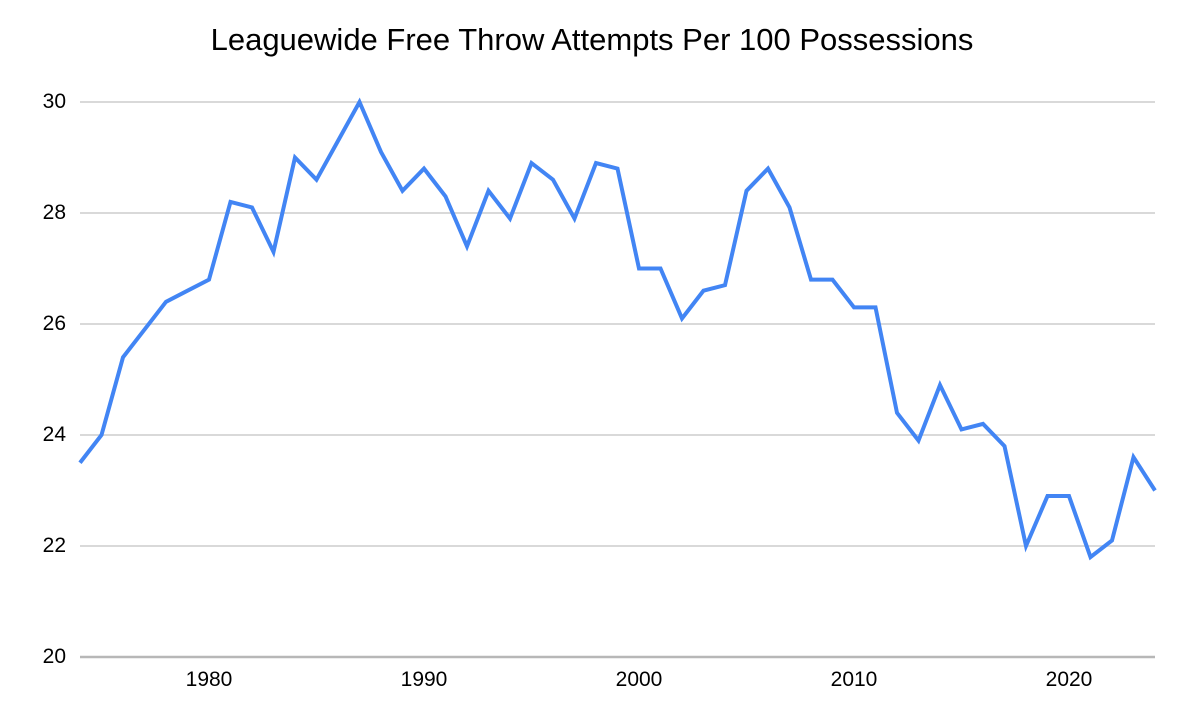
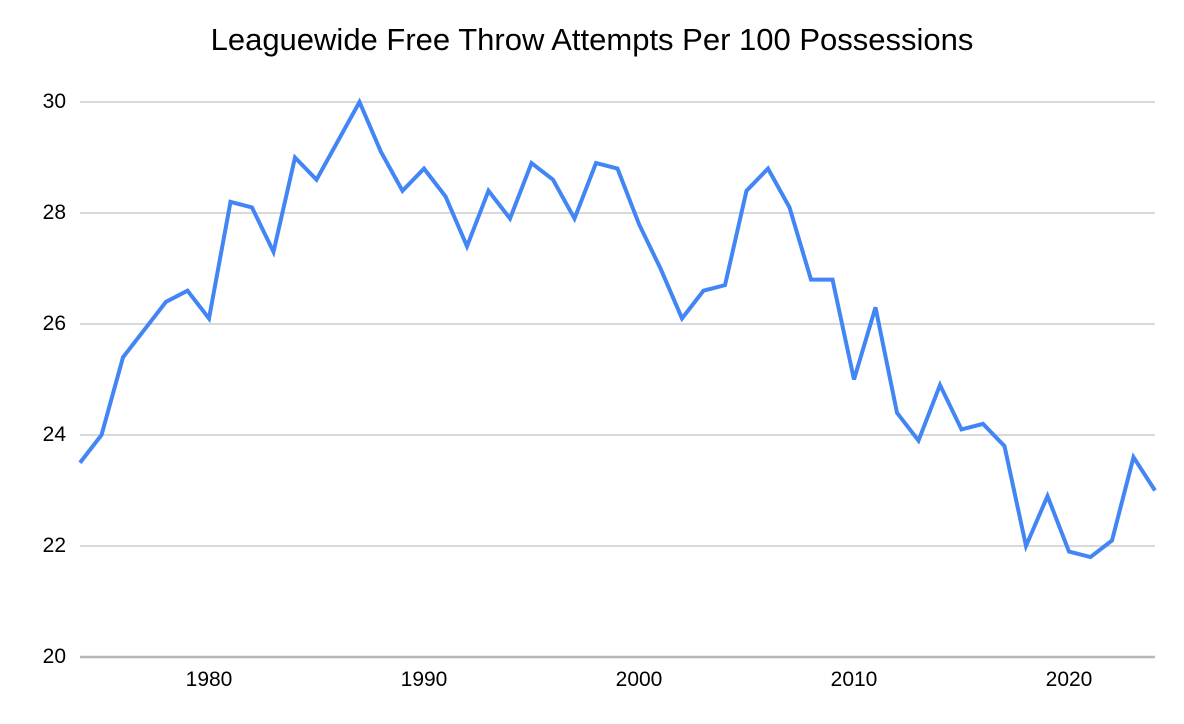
1980: 26.8 -> 26.1
2000: 27.0 -> 27.8
2010: 26.3 -> 25.0
2020: 22.9 -> 21.9
